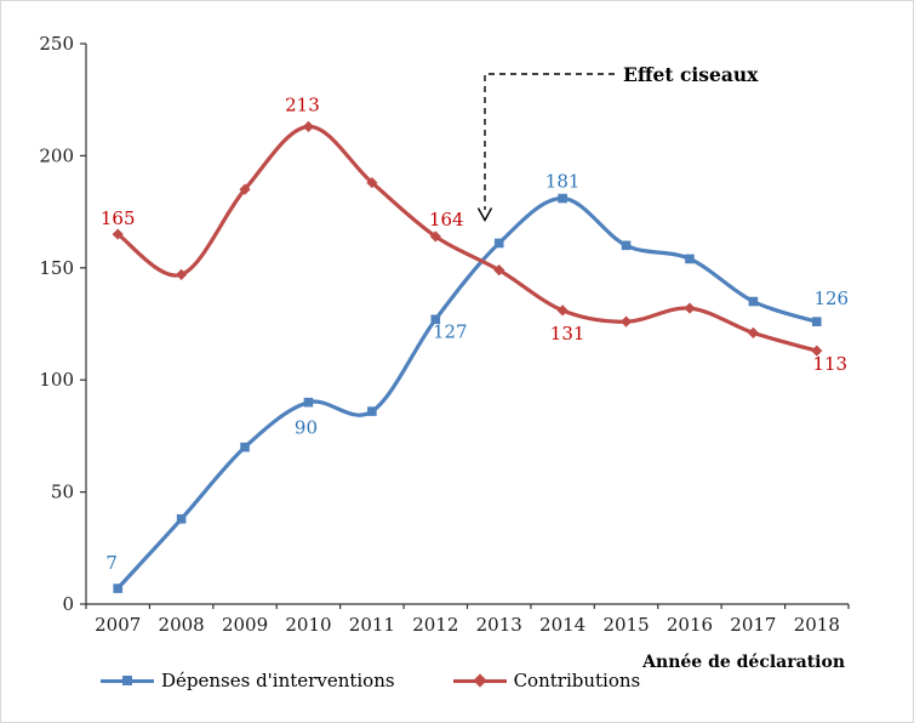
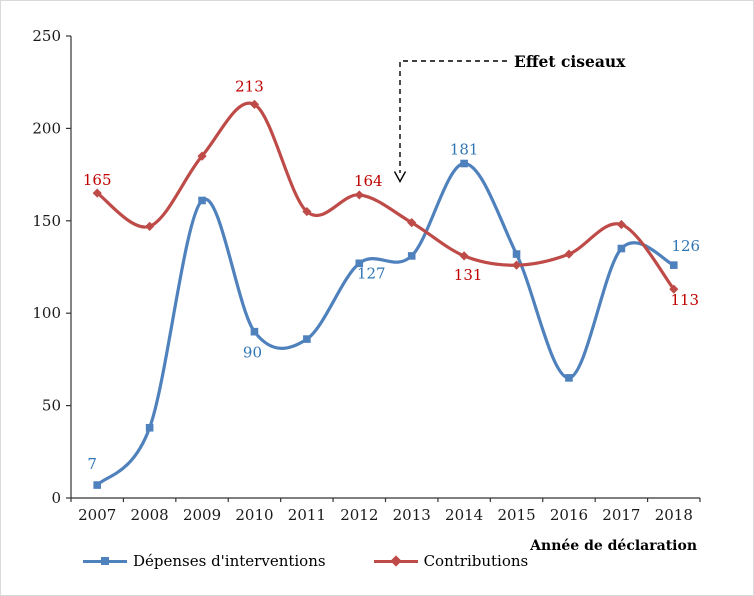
Dépenses d'interventions/2009: 70 -> 161
Contributions/2011: 188 -> 155
Dépenses d'interventions/2013: 161 -> 131
Dépenses d'interventions/2015: 160 -> 132
Dépenses d'interventions/2016: 154 -> 65
Contributions/2017: 121 -> 148
